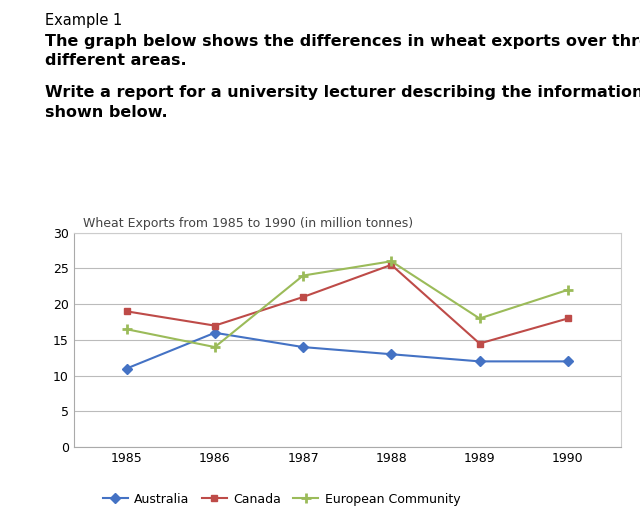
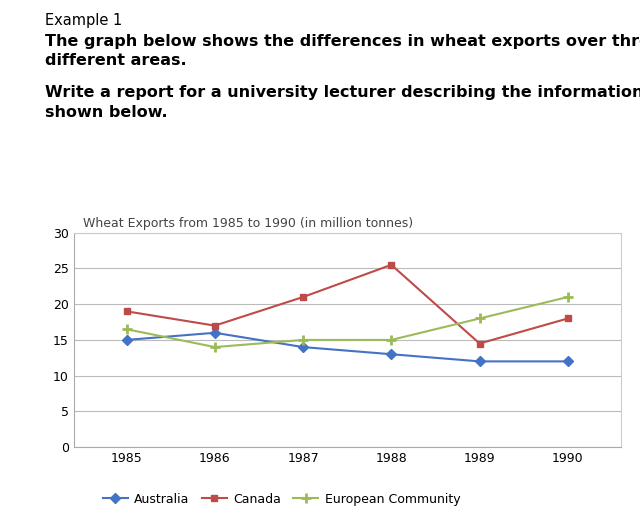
Australia/1985: 11 -> 15
European Community/1987: 24.0 -> 15.0
European Community/1988: 26.0 -> 15.0
European Community/1990: 22.0 -> 21.0
